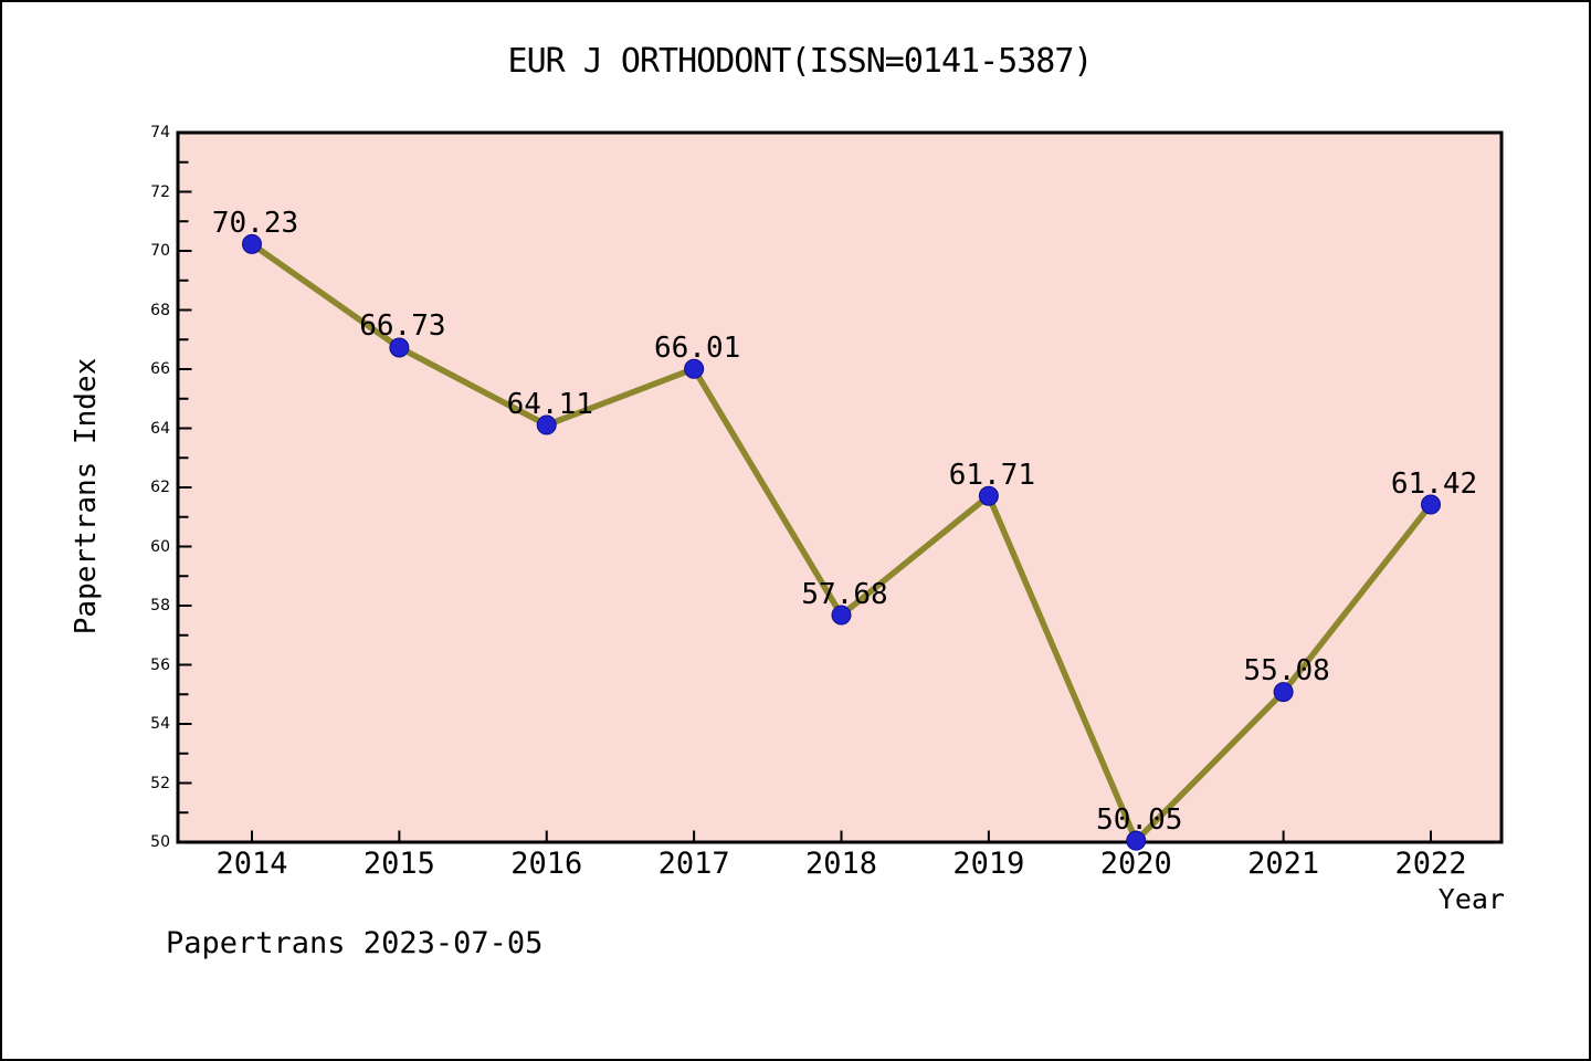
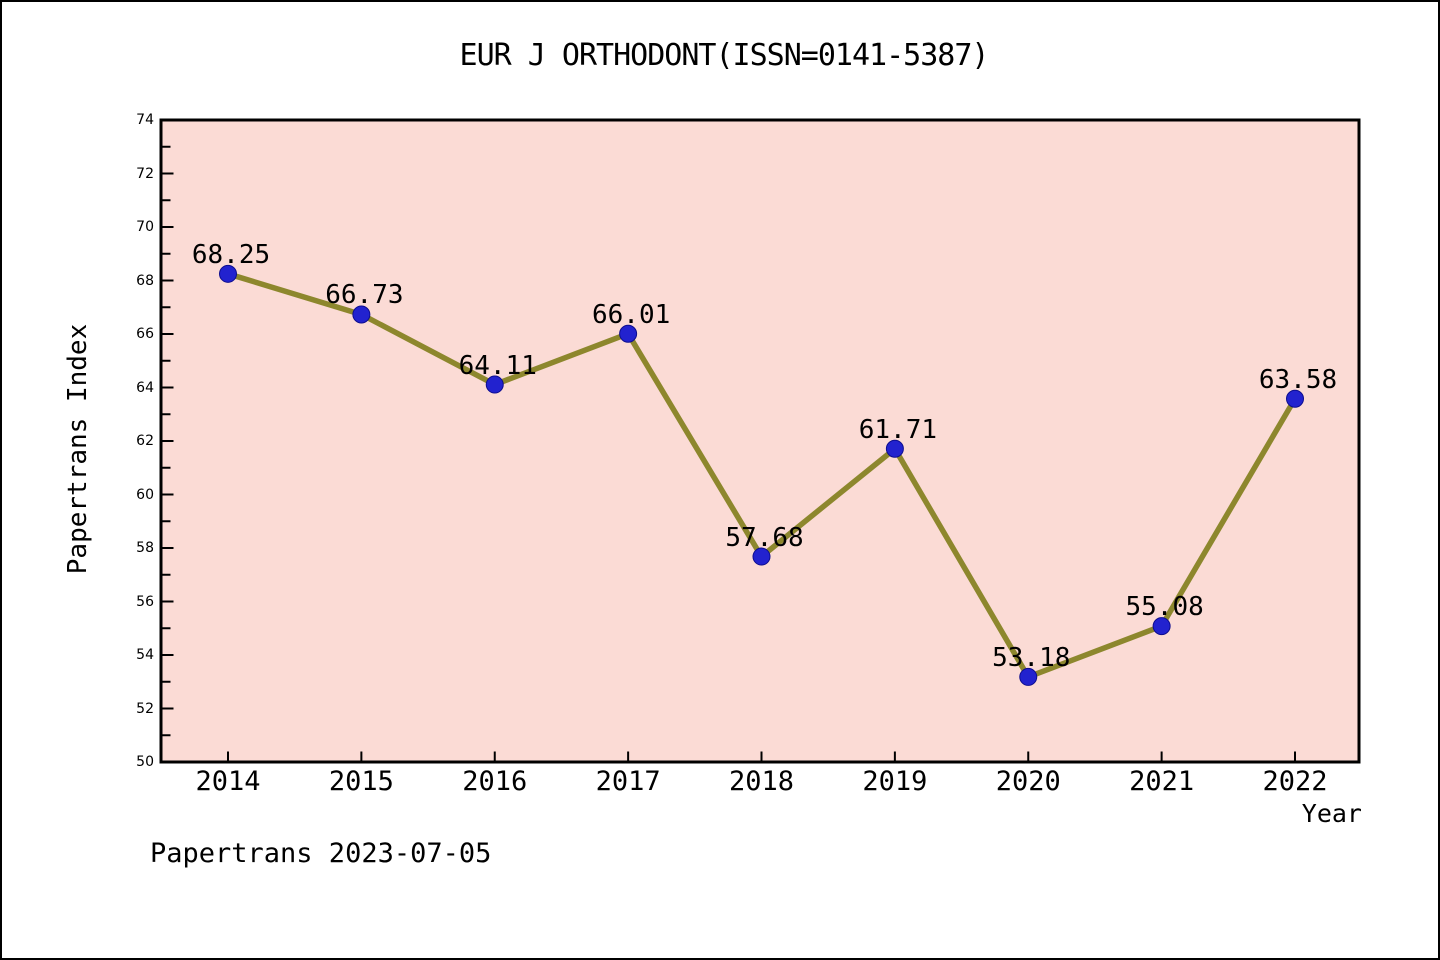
2014: 70.23 -> 68.25
2020: 50.05 -> 53.18
2022: 61.42 -> 63.58
